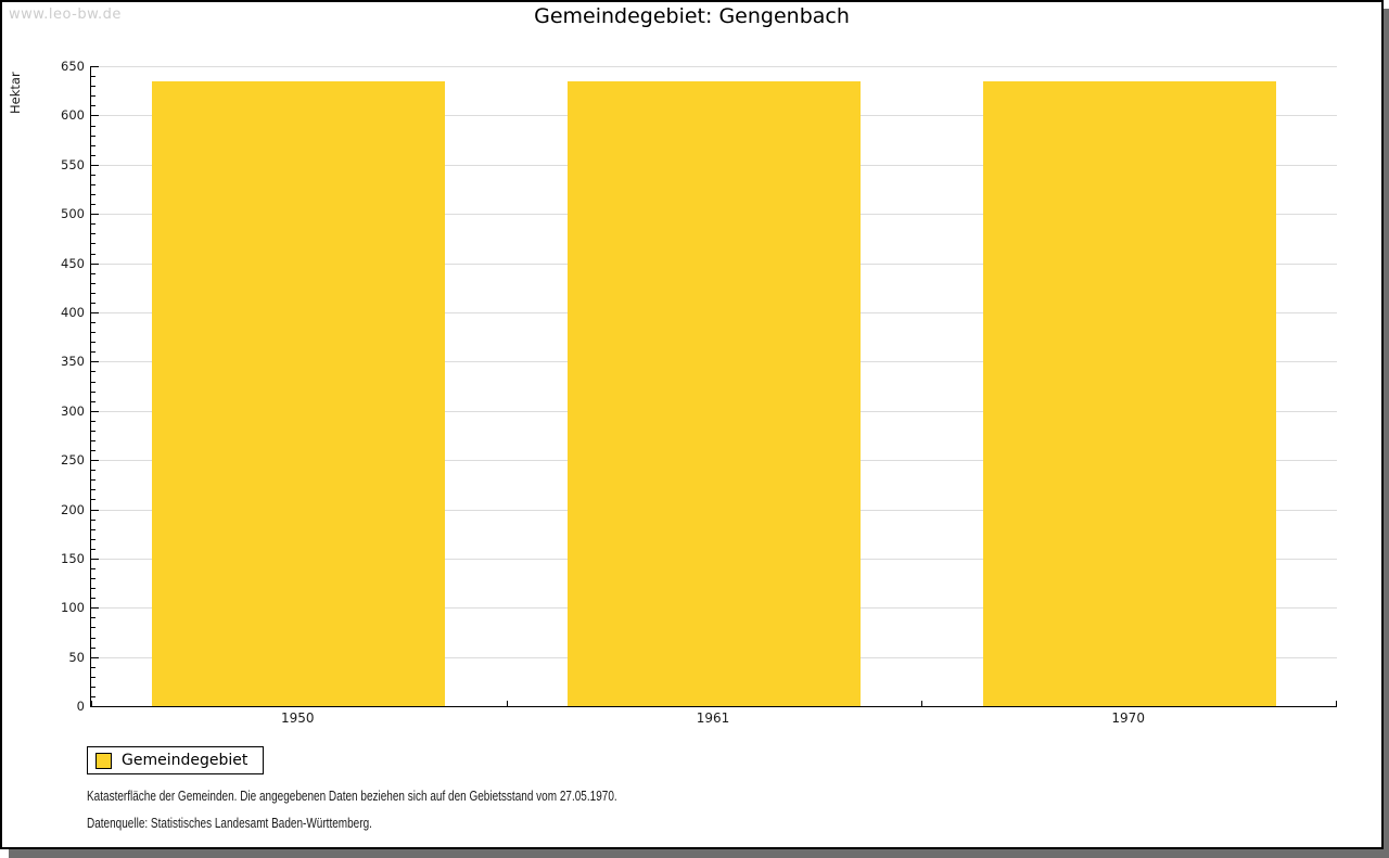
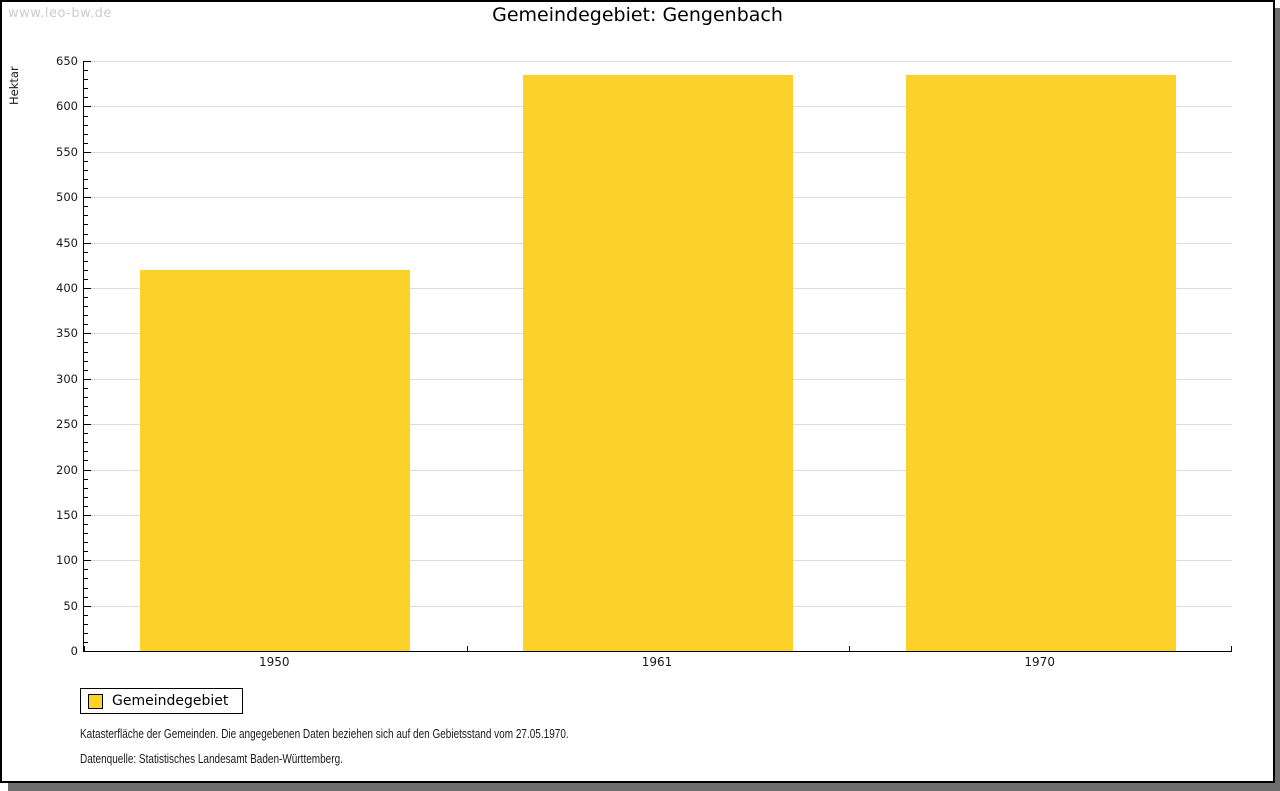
1950: 640 -> 420
